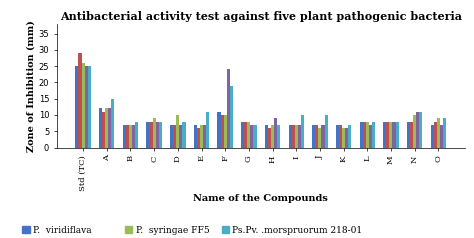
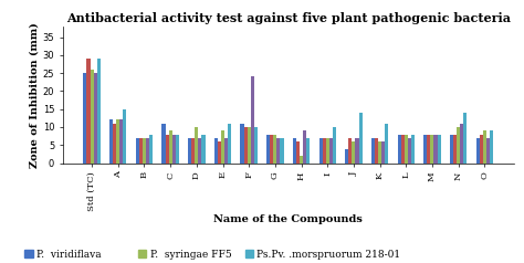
Ps.Pv. .morspruorum 218-01/Std (TC): 25 -> 29
P. viridiflava/C: 8 -> 11
P. syringae FF5/E: 7 -> 9
Ps.Pv. .morspruorum 218-01/F: 19 -> 10
P. syringae FF5/H: 7 -> 2
P. viridiflava/J: 7 -> 4
Ps.Pv. .morspruorum 218-01/J: 10 -> 14
Ps.Pv. .morspruorum 218-01/K: 7 -> 11
Ps.Pv. .morspruorum 218-01/N: 11 -> 14
